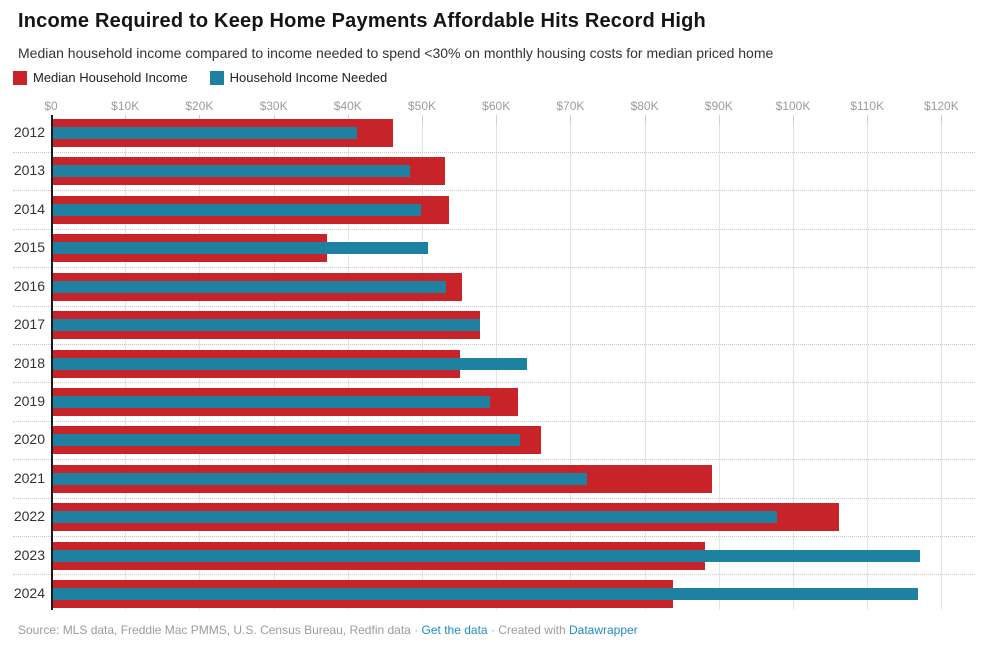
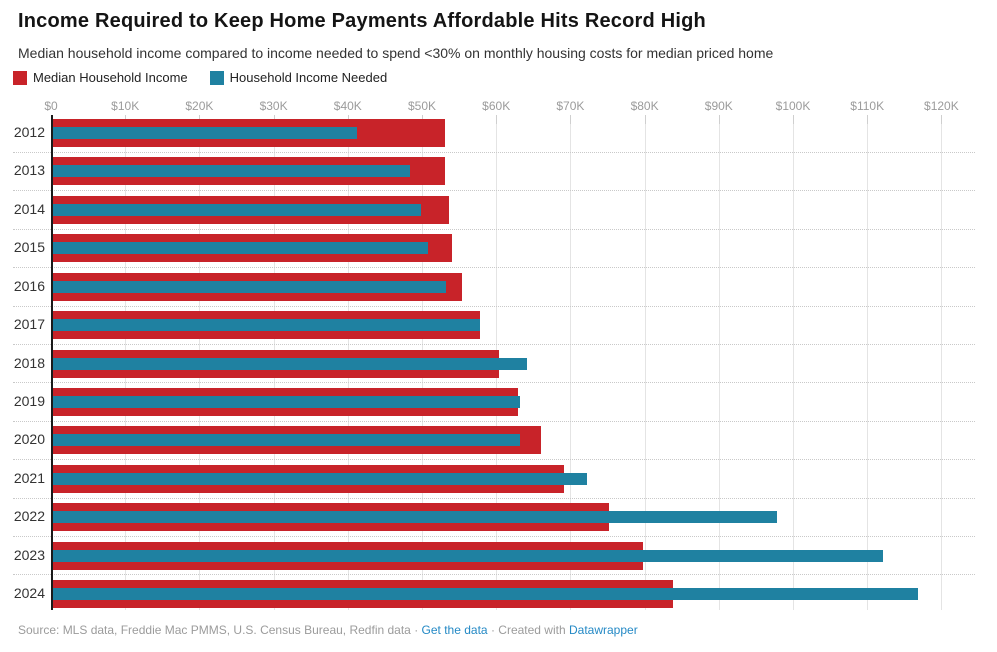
Median Household Income/2012: $46K -> $53K
Median Household Income/2015: $37K -> $54K
Median Household Income/2018: $55K -> $60K
Household Income Needed/2019: $59K -> $63K
Median Household Income/2021: $89K -> $69K
Median Household Income/2022: $106K -> $75K
Median Household Income/2023: $88K -> $80K
Household Income Needed/2023: $117K -> $112K
